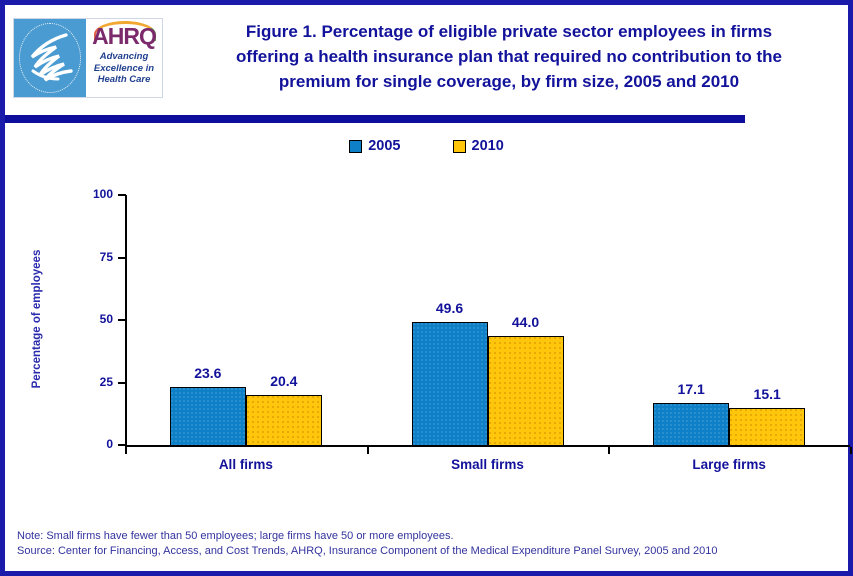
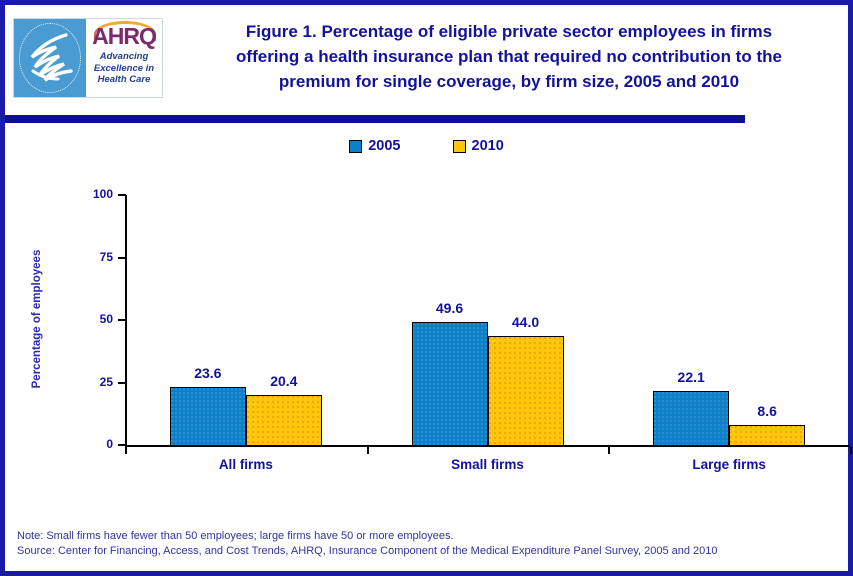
2005/Large firms: 17.1 -> 22.1
2010/Large firms: 15.1 -> 8.6
